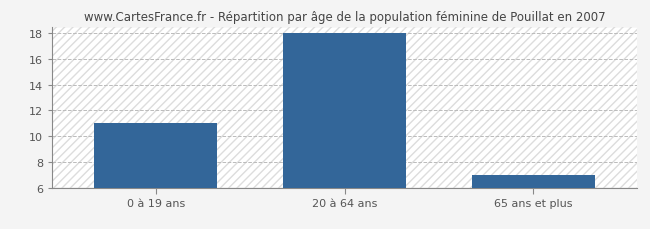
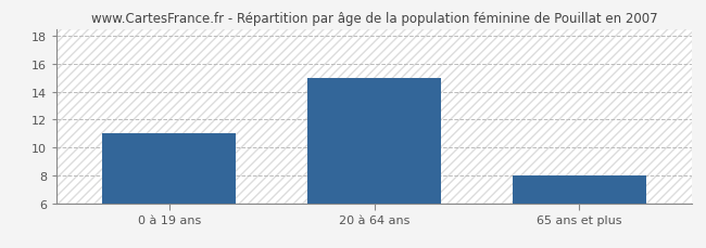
20 à 64 ans: 18 -> 15
65 ans et plus: 7 -> 8
